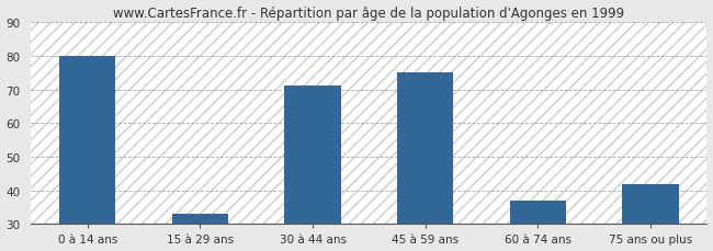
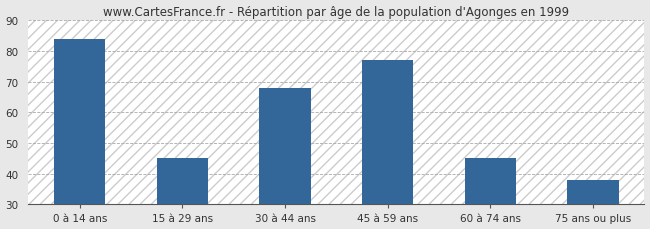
0 à 14 ans: 80 -> 84
15 à 29 ans: 33 -> 45
30 à 44 ans: 71 -> 68
45 à 59 ans: 75 -> 77
60 à 74 ans: 37 -> 45
75 ans ou plus: 42 -> 38
